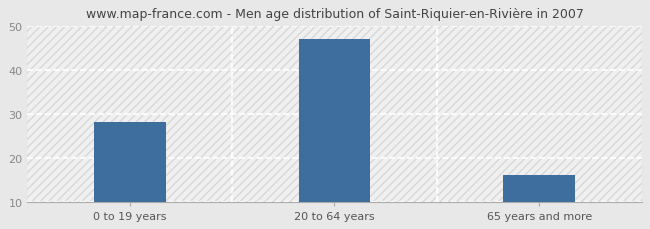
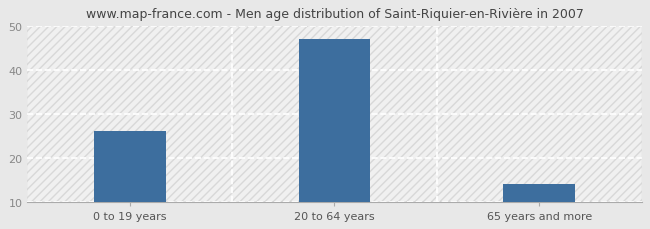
0 to 19 years: 28 -> 26
65 years and more: 16 -> 14
